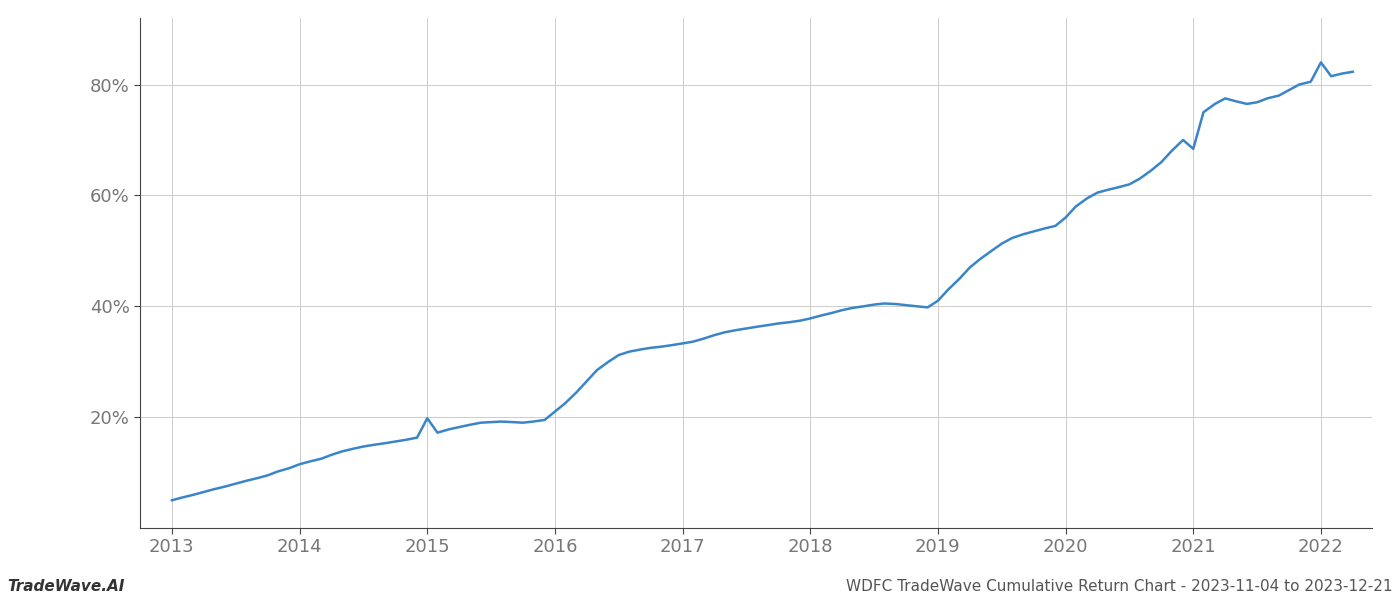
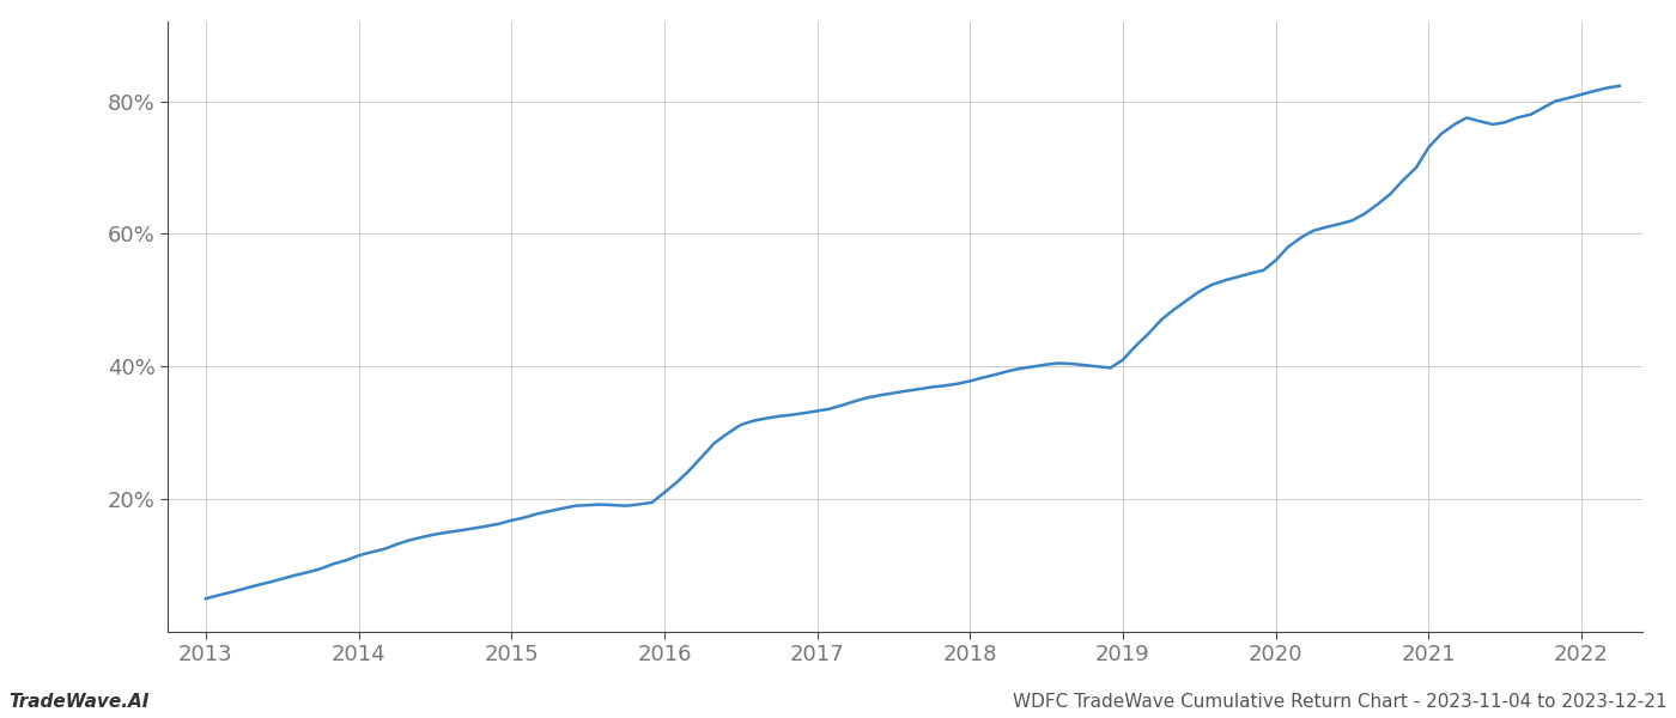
2015: 19.8% -> 16.8%
2021: 68.4% -> 73.0%
2022: 84.0% -> 81.0%
